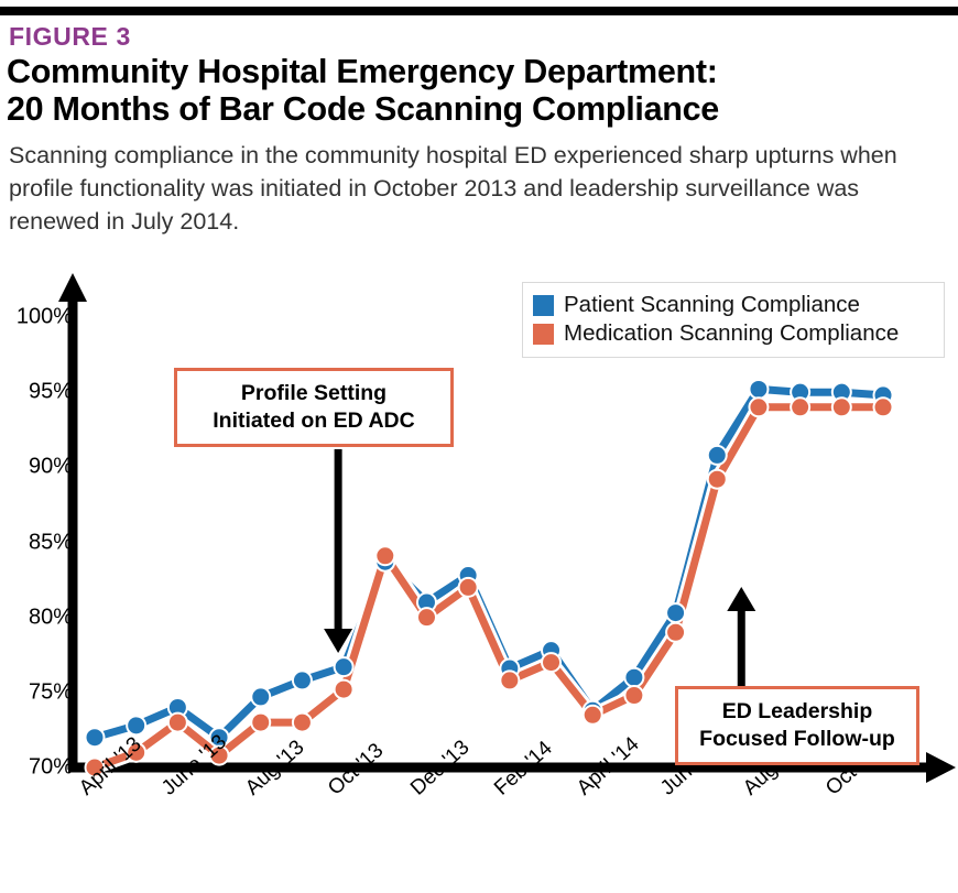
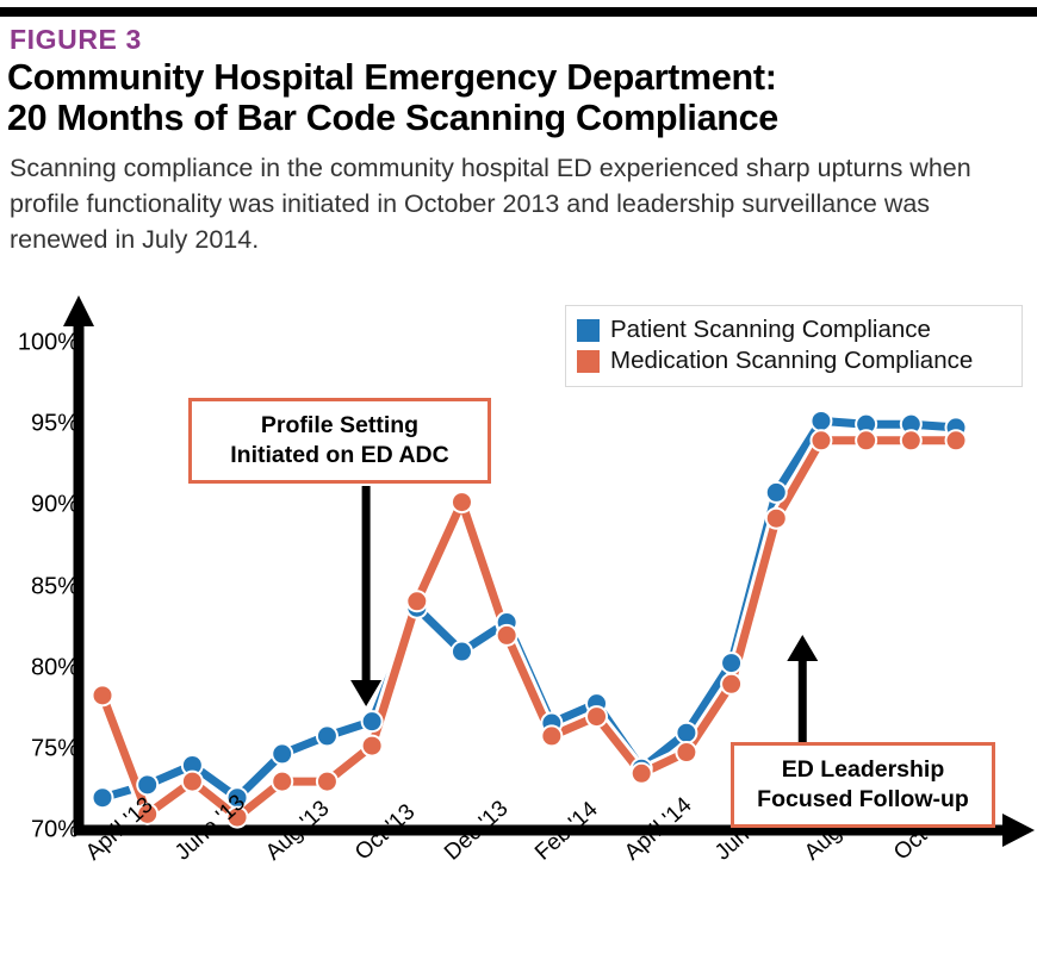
Medication Scanning Compliance/April '13: 70.0% -> 78.3%
Medication Scanning Compliance/Dec '13: 80.0% -> 90.2%
